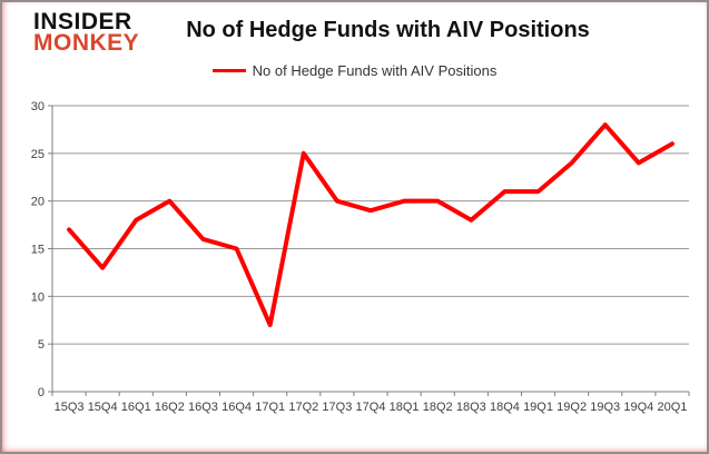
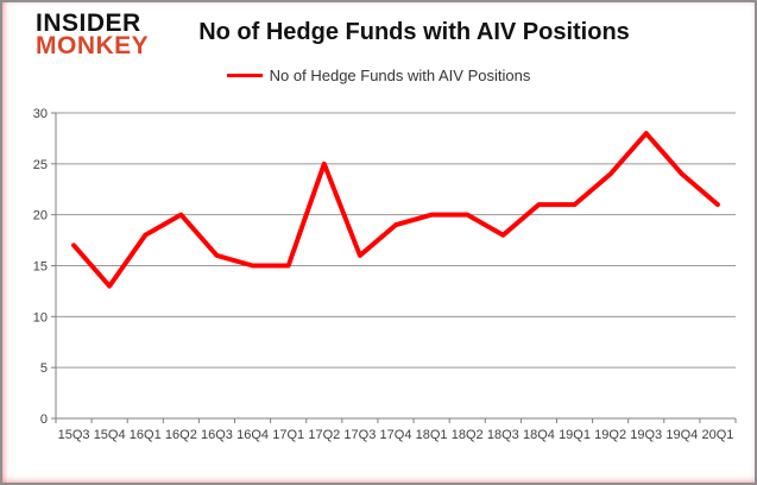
17Q1: 7 -> 15
17Q3: 20 -> 16
20Q1: 26 -> 21
